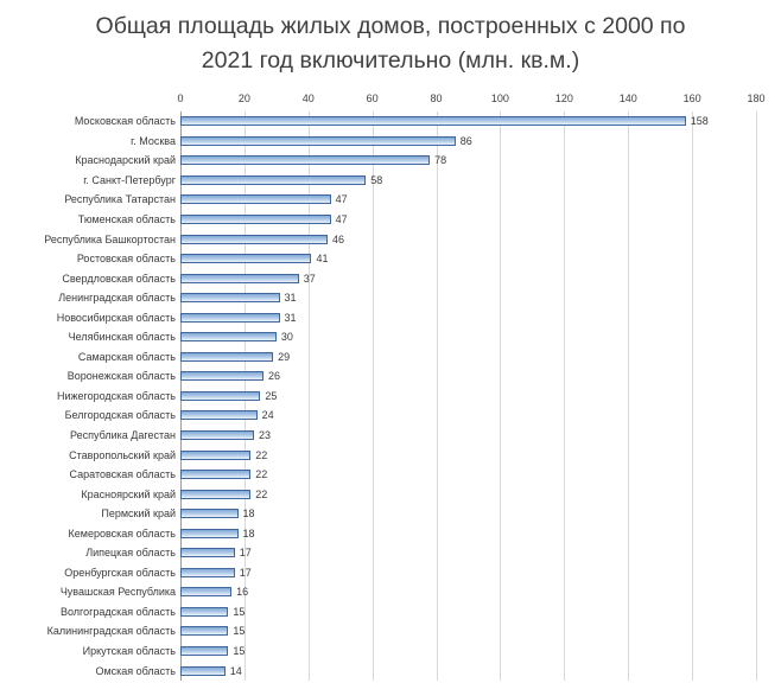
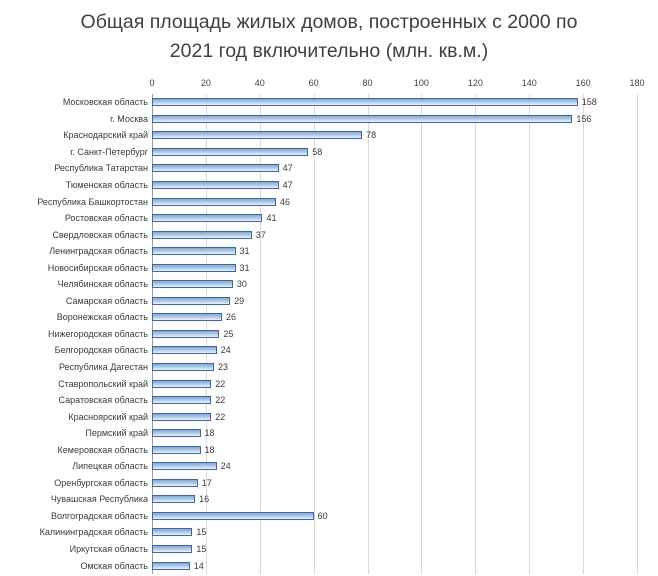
г. Москва: 86 -> 156
Липецкая область: 17 -> 24
Волгоградская область: 15 -> 60
